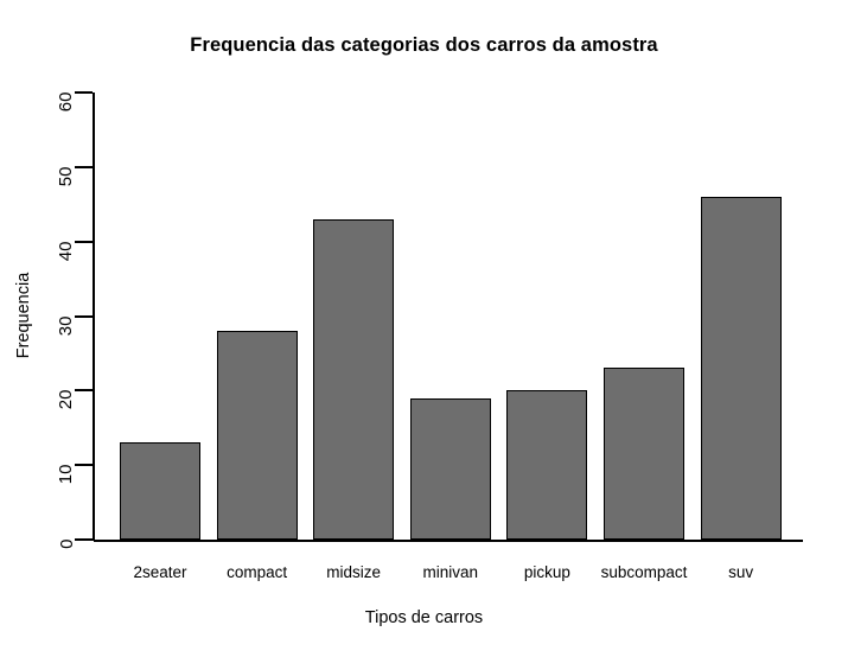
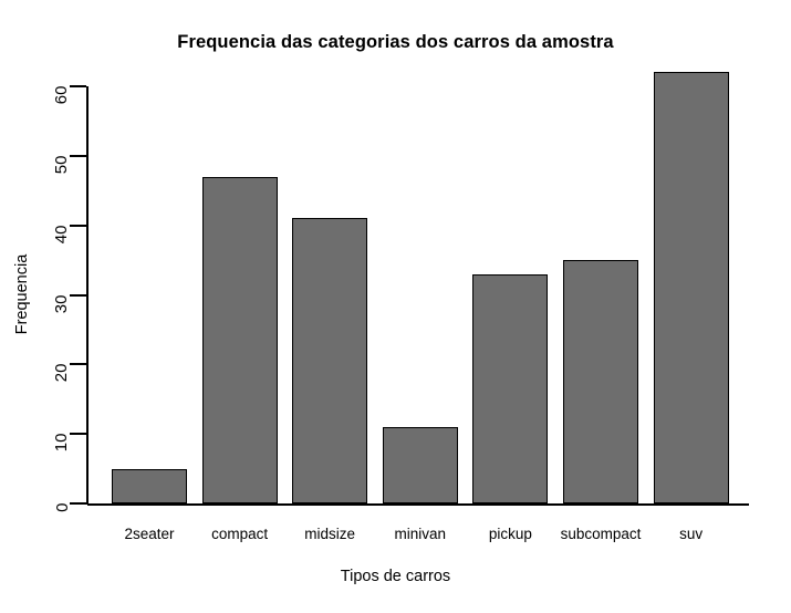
2seater: 13 -> 5
compact: 28 -> 47
midsize: 43 -> 41
minivan: 19 -> 11
pickup: 20 -> 33
subcompact: 23 -> 35
suv: 46 -> 62
